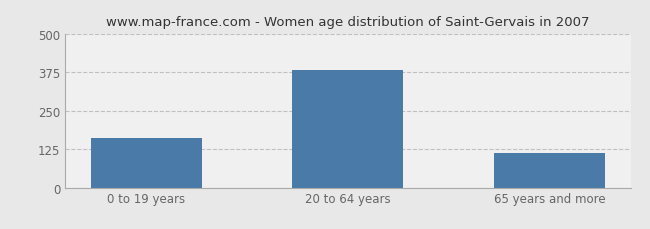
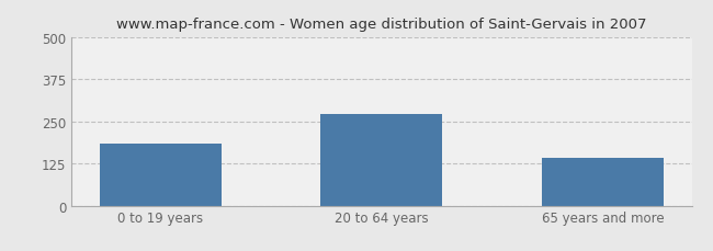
0 to 19 years: 162 -> 185
20 to 64 years: 383 -> 270
65 years and more: 113 -> 140
